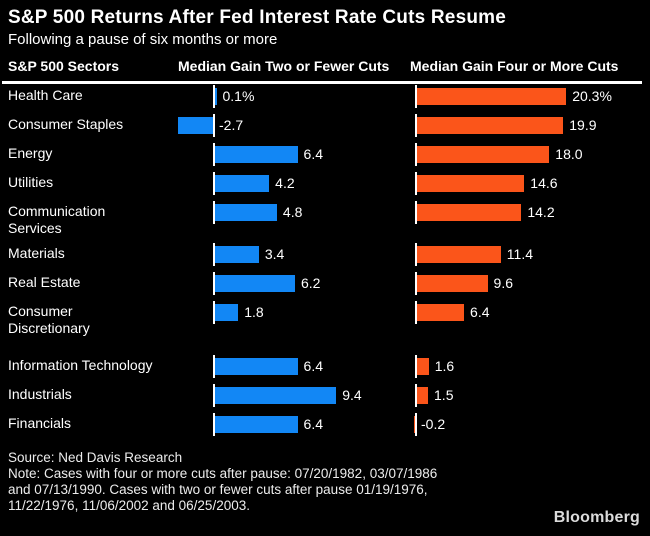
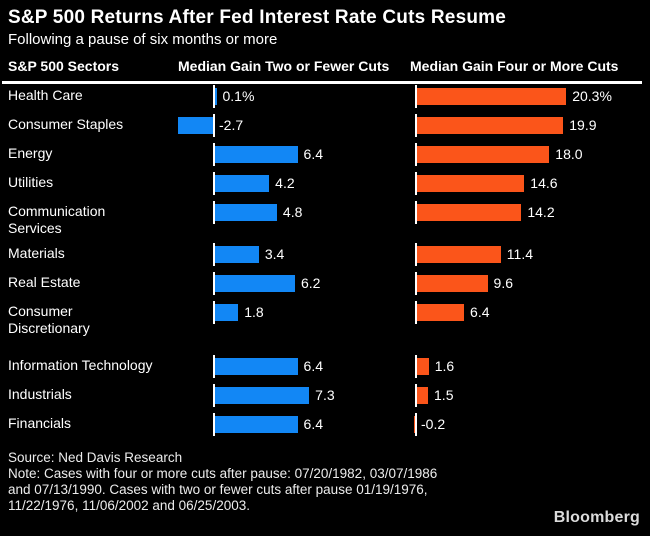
Median Gain Two or Fewer Cuts/Industrials: 9.4 -> 7.3
